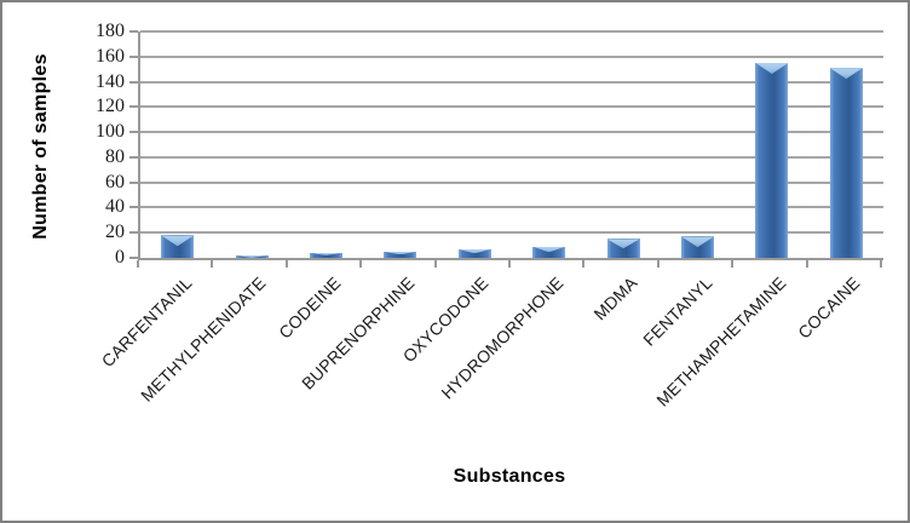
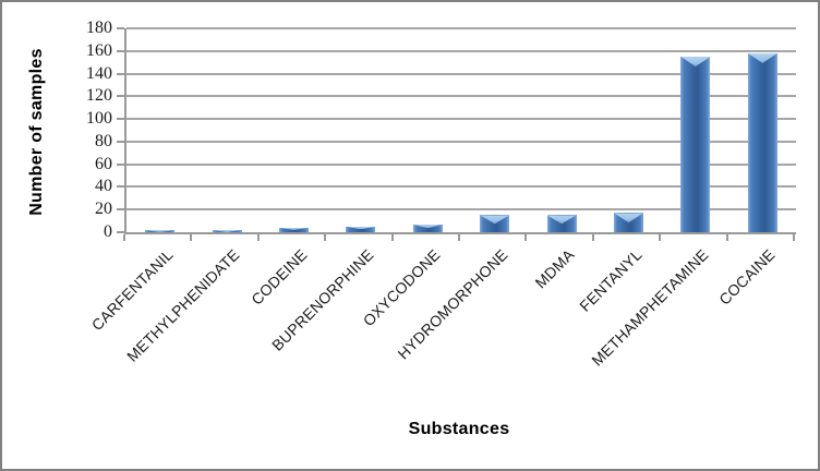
CARFENTANIL: 18 -> 2
HYDROMORPHONE: 9 -> 15
COCAINE: 151 -> 158
